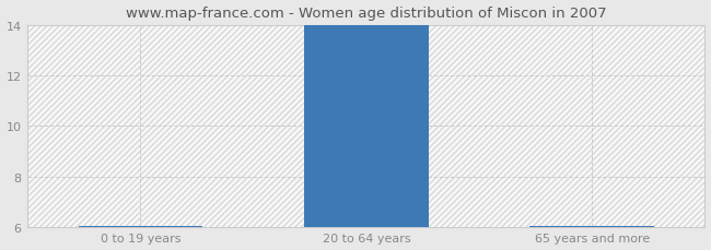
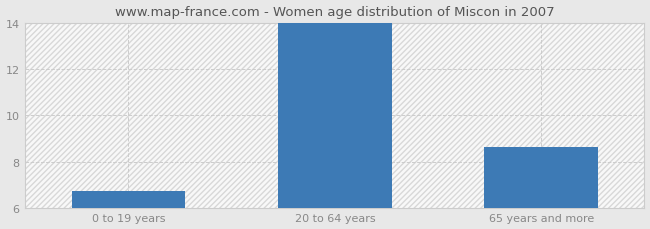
0 to 19 years: 6.05 -> 6.75
65 years and more: 6.05 -> 8.65
